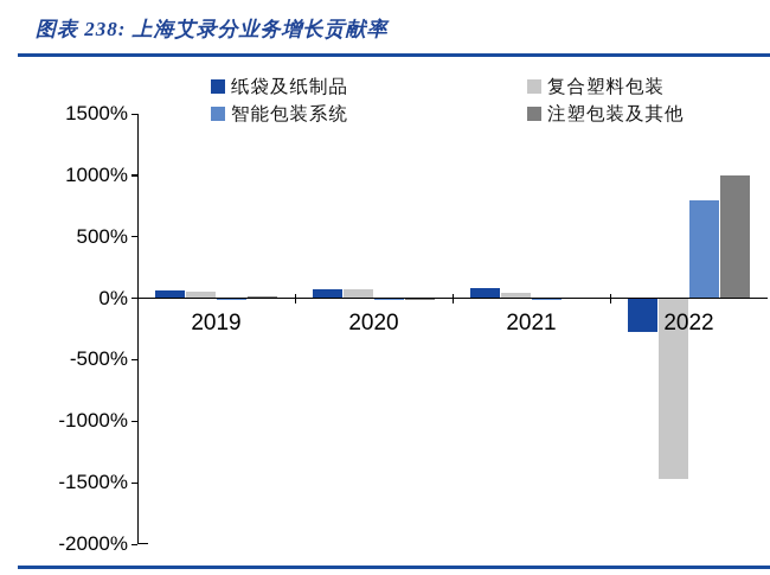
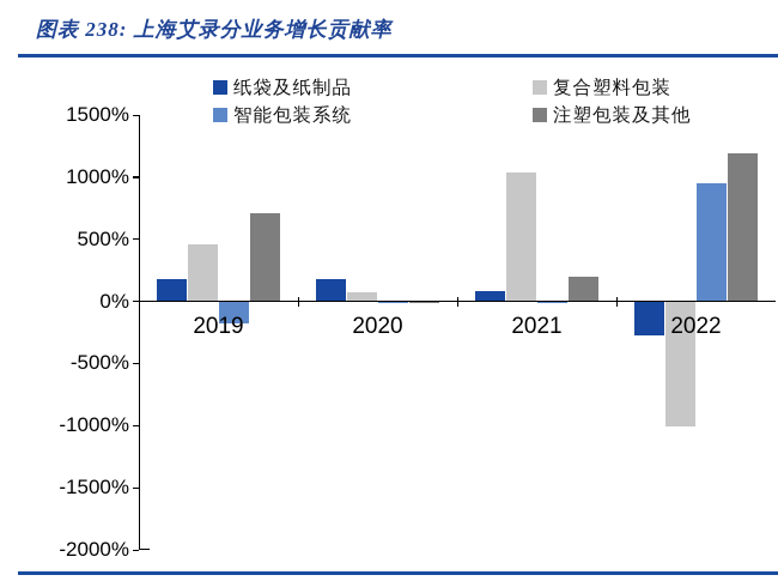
纸袋及纸制品/2019: 60% -> 180%
复合塑料包装/2019: 60% -> 460%
智能包装系统/2019: -20% -> -180%
注塑包装及其他/2019: 20% -> 710%
纸袋及纸制品/2020: 70% -> 180%
复合塑料包装/2021: 40% -> 1040%
注塑包装及其他/2021: 10% -> 200%
复合塑料包装/2022: -1470% -> -1010%
智能包装系统/2022: 800% -> 950%
注塑包装及其他/2022: 1000% -> 1190%
